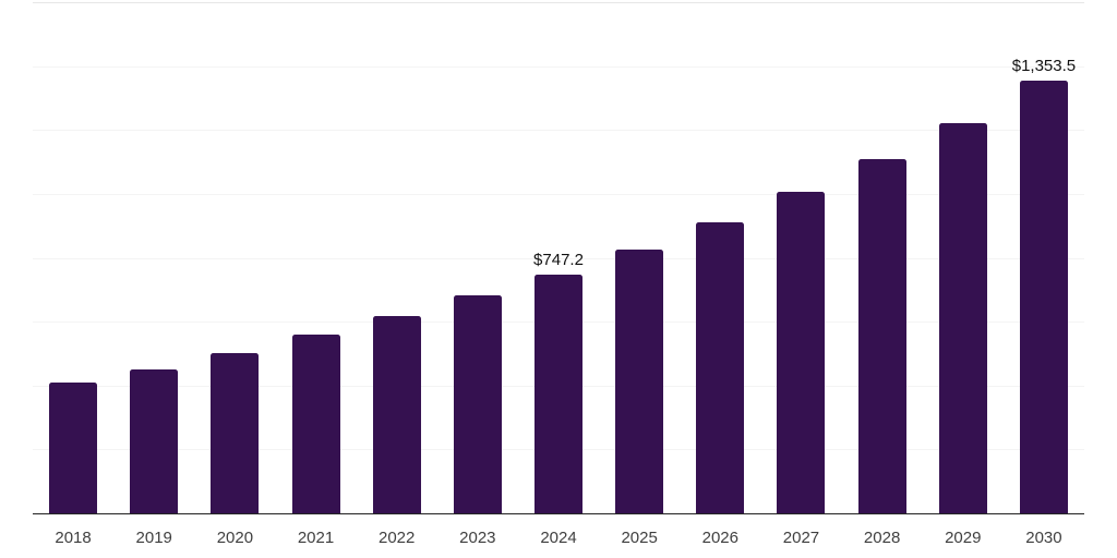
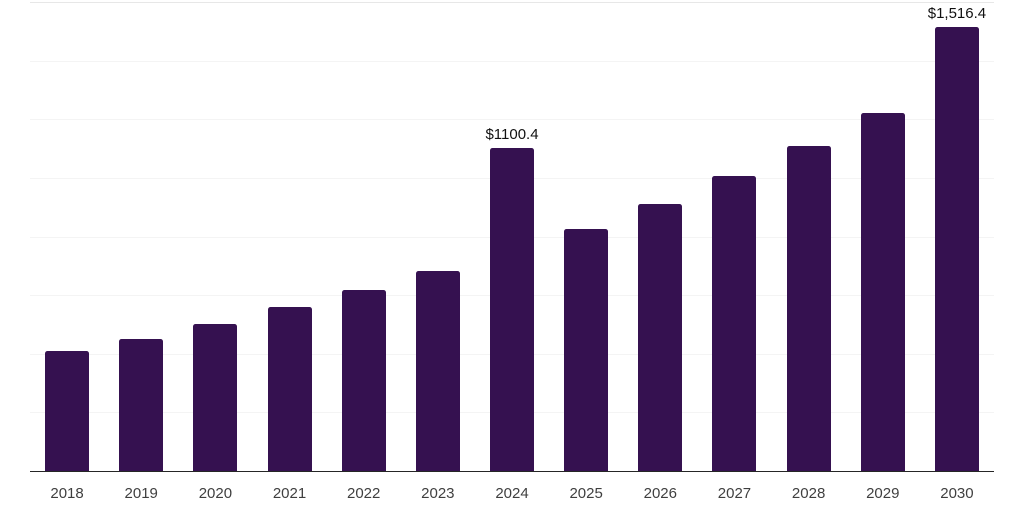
2024: $747.2 -> $1100.4
2030: $1,353.5 -> $1,516.4
